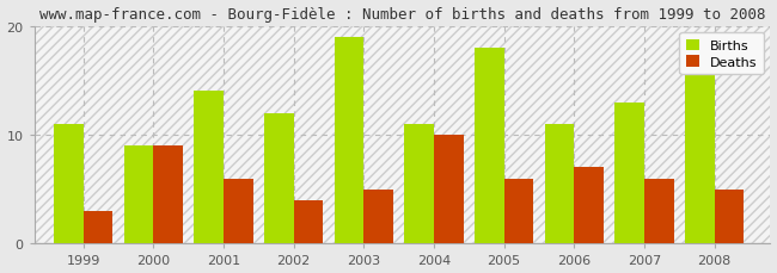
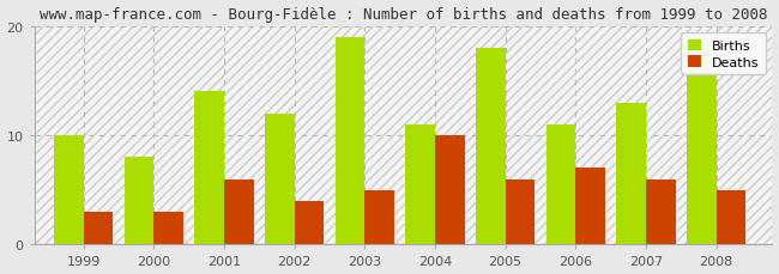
Births/1999: 11 -> 10
Births/2000: 9 -> 8
Deaths/2000: 9 -> 3
